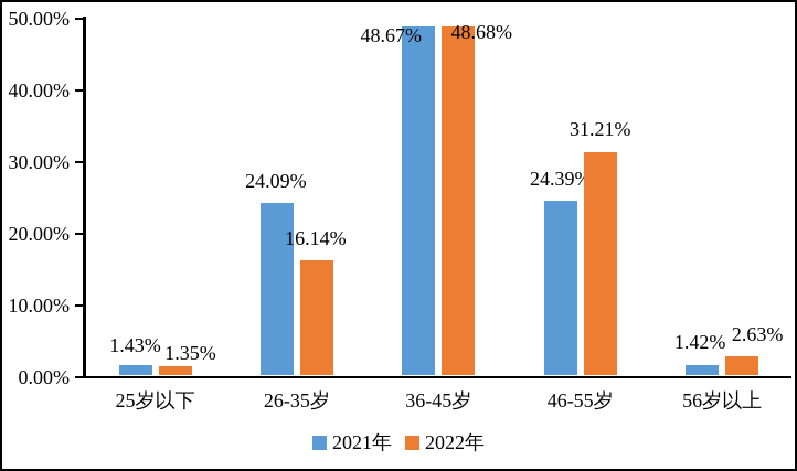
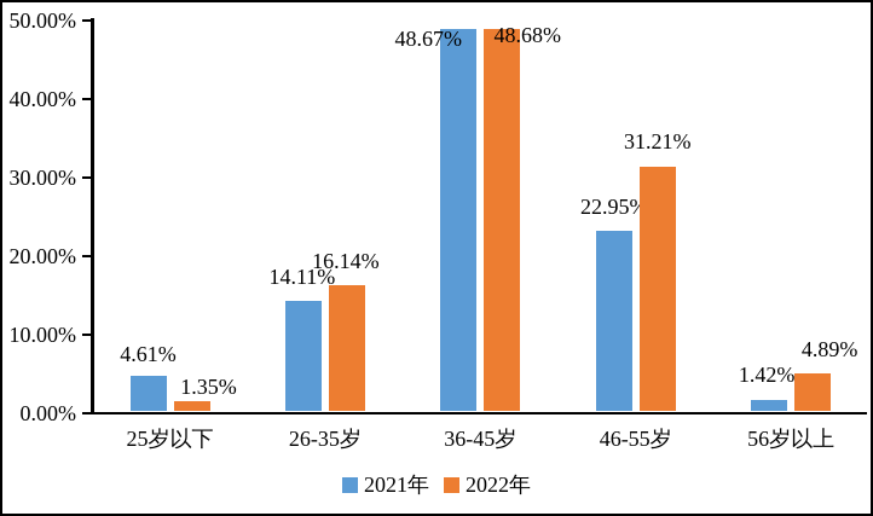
2021年/25岁以下: 1.43% -> 4.61%
2021年/26-35岁: 24.09% -> 14.11%
2021年/46-55岁: 24.39% -> 22.95%
2022年/56岁以上: 2.63% -> 4.89%
